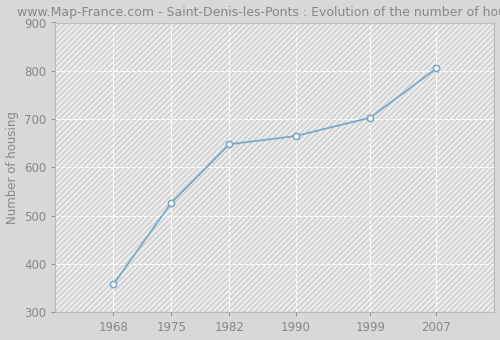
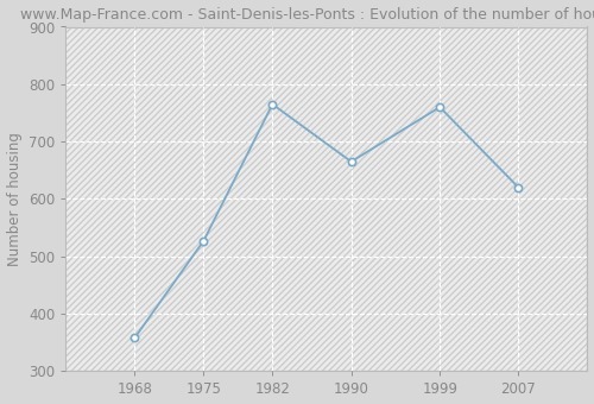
1982: 648 -> 765
1999: 703 -> 760
2007: 805 -> 620
